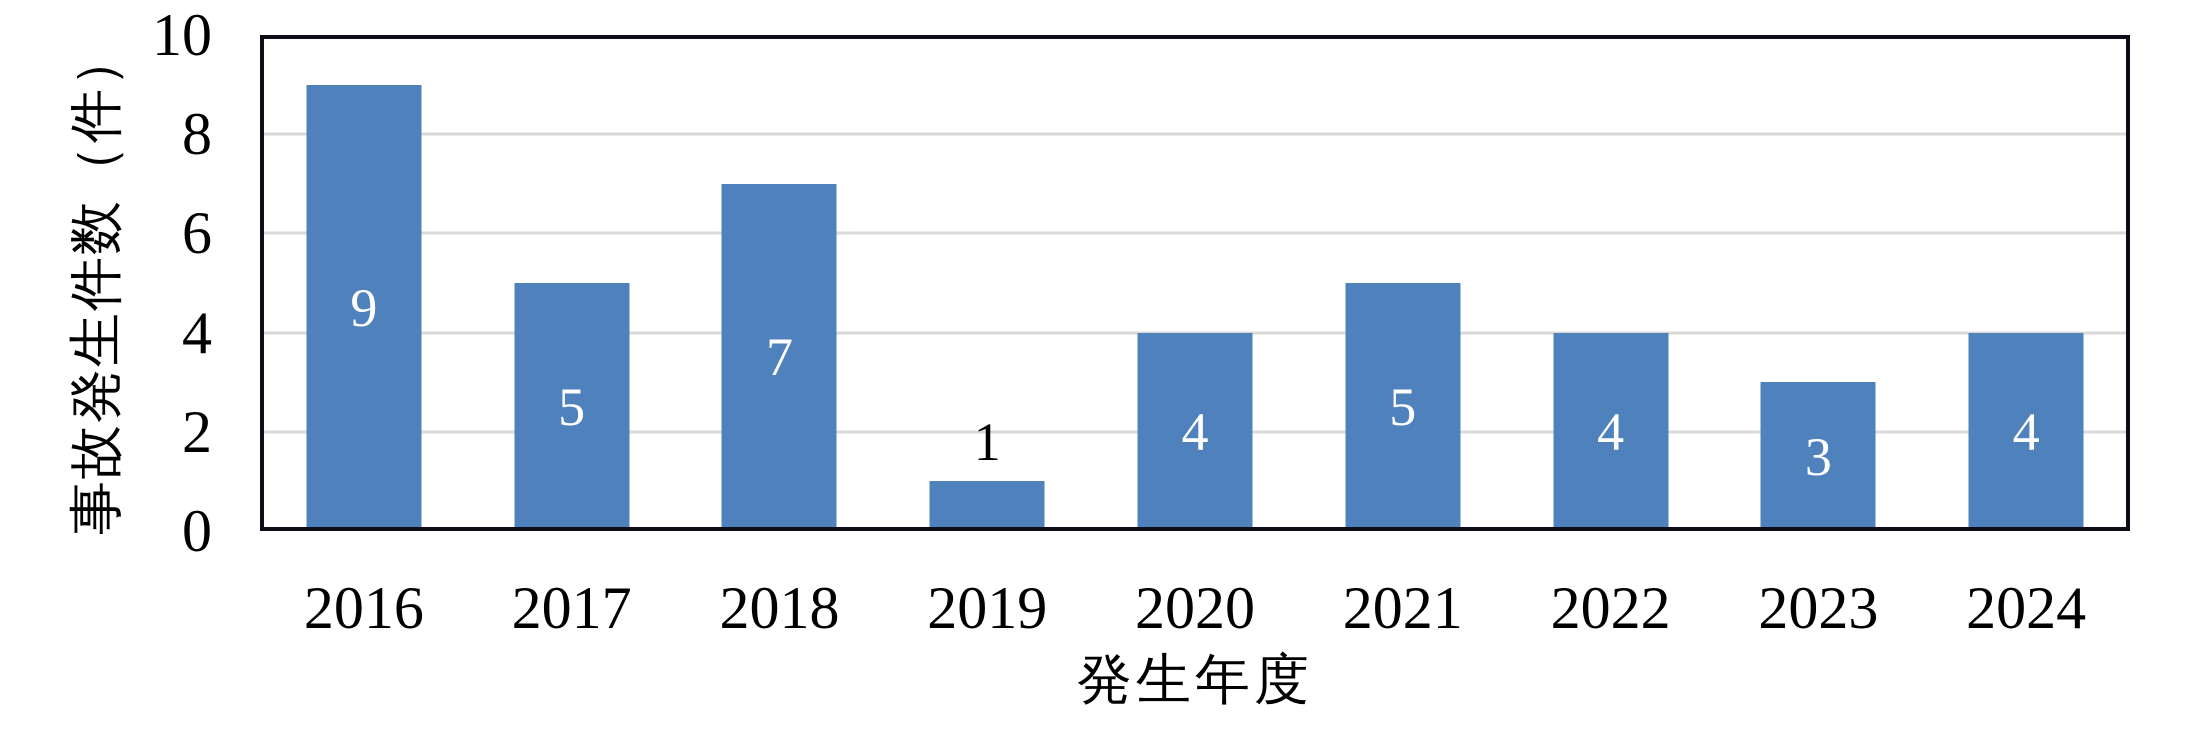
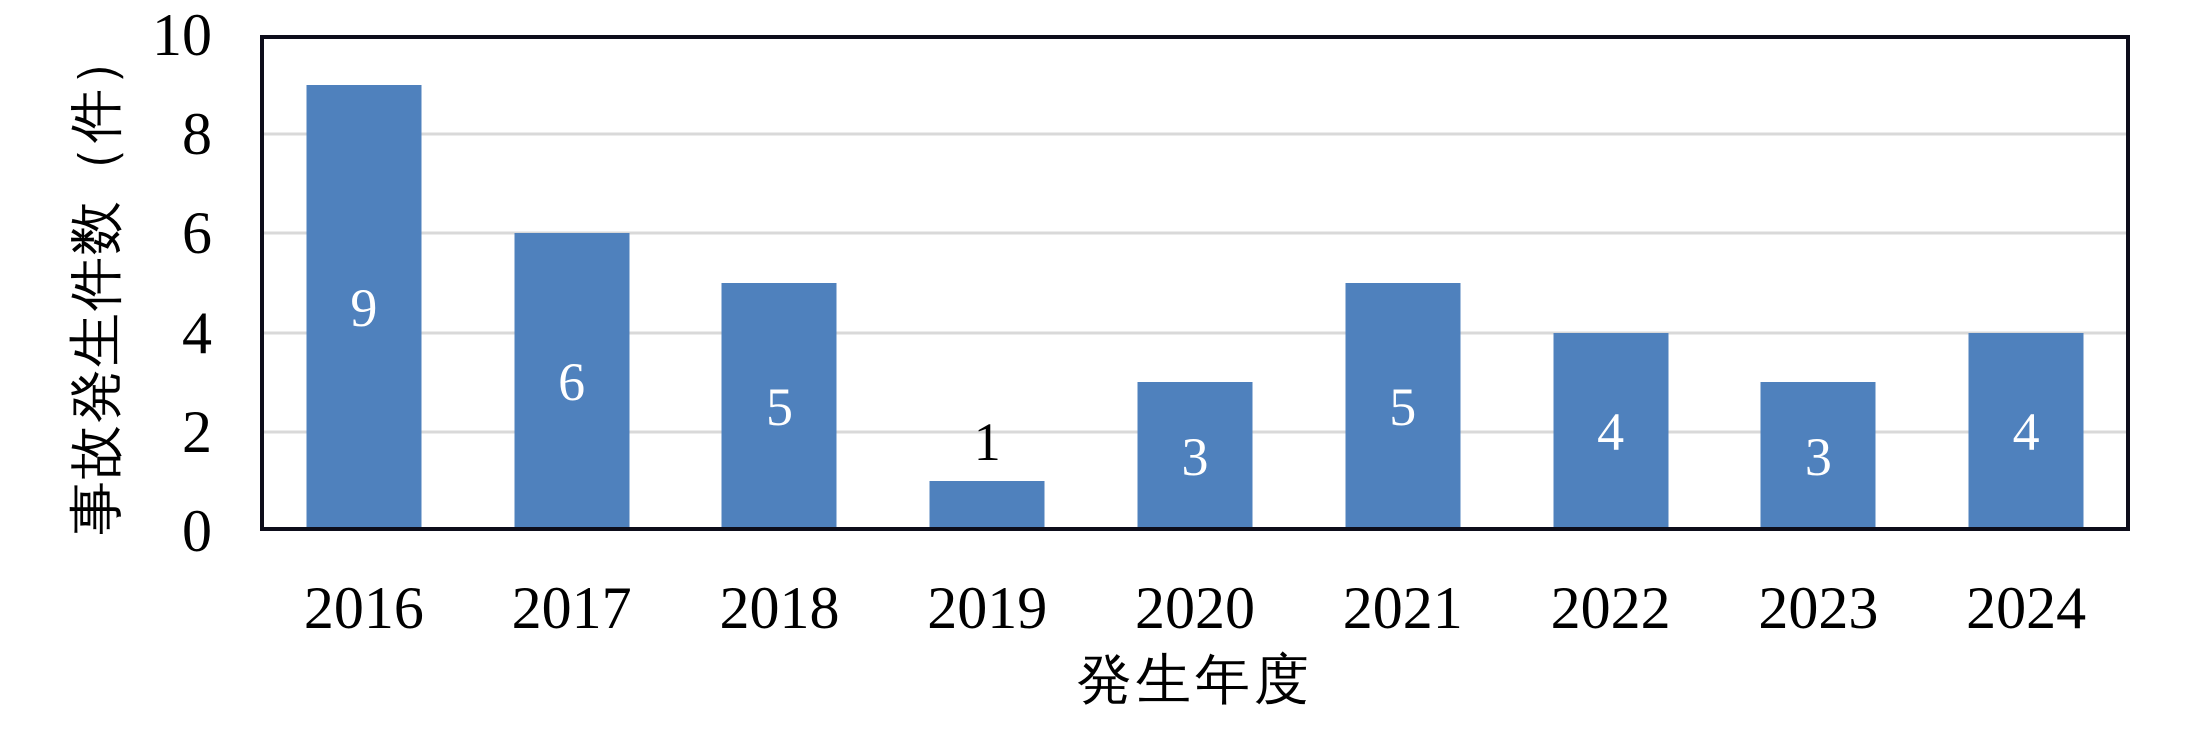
2017: 5 -> 6
2018: 7 -> 5
2020: 4 -> 3
